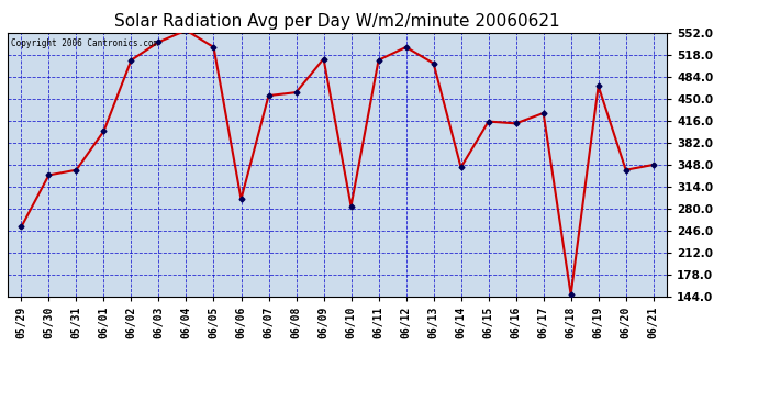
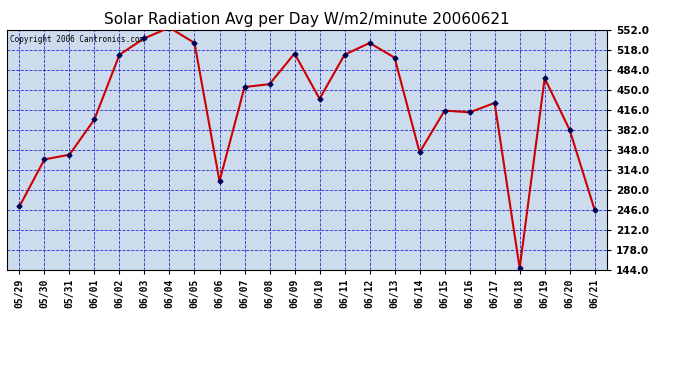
06/10: 284 -> 435
06/20: 340 -> 382
06/21: 348 -> 246
